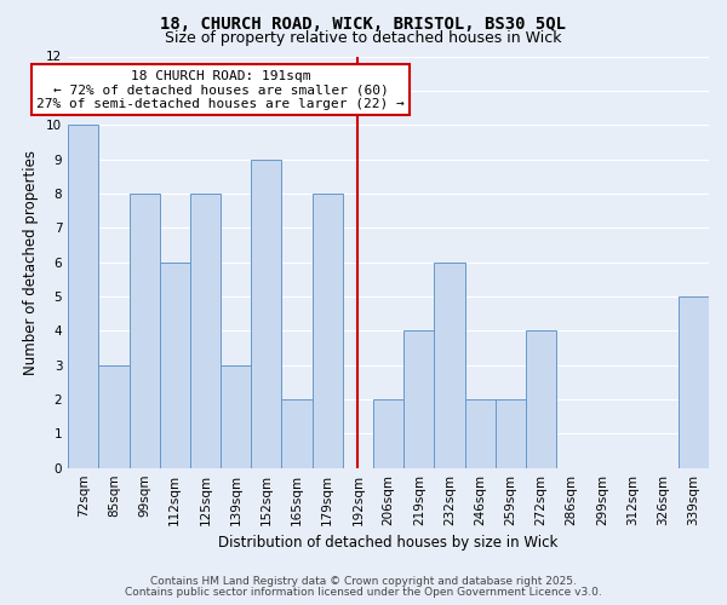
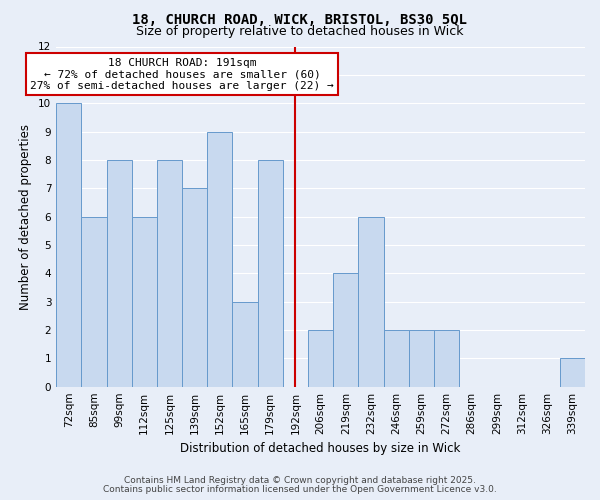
85sqm: 3 -> 6
139sqm: 3 -> 7
165sqm: 2 -> 3
272sqm: 4 -> 2
339sqm: 5 -> 1
